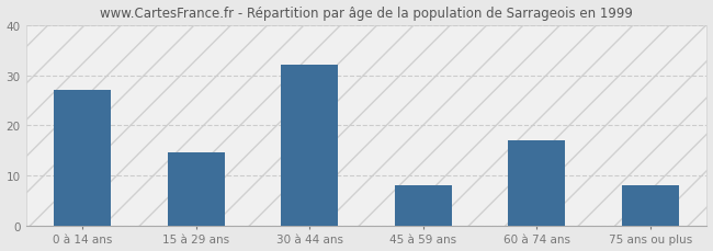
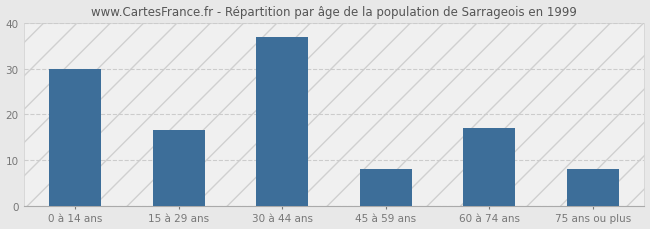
0 à 14 ans: 27.0 -> 30.0
15 à 29 ans: 14.5 -> 16.5
30 à 44 ans: 32.0 -> 37.0
